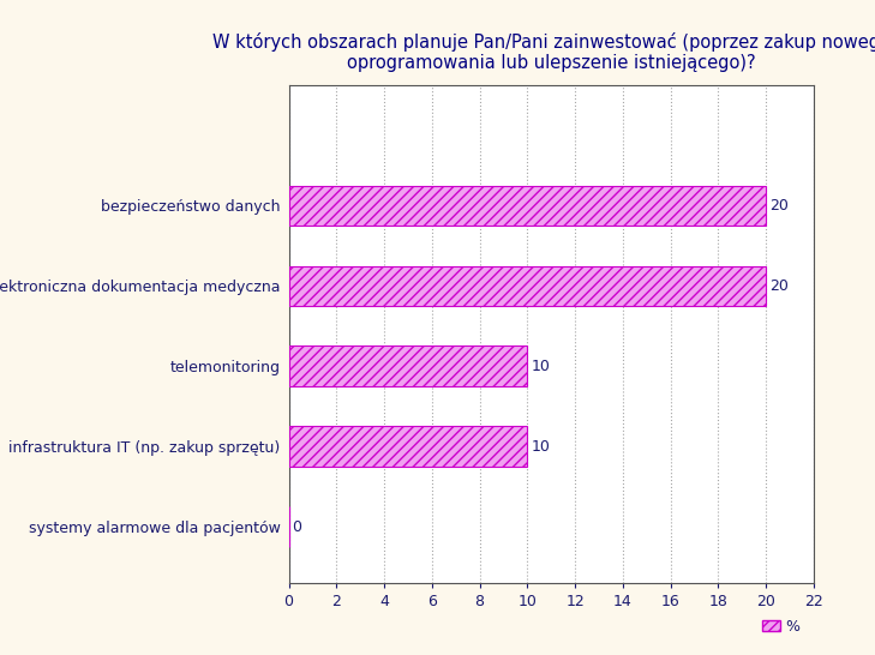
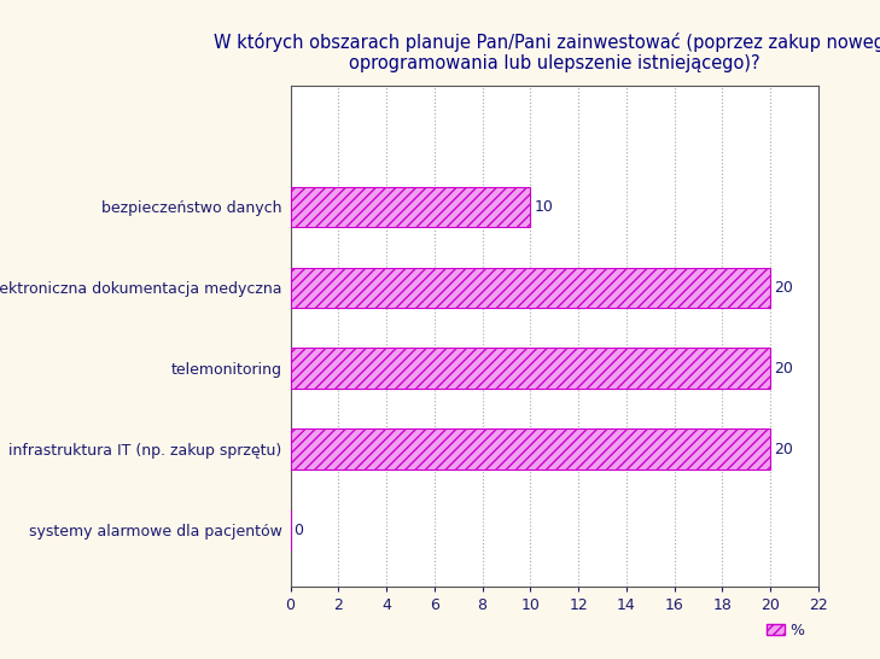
bezpieczeństwo danych: 20 -> 10
telemonitoring: 10 -> 20
infrastruktura IT (np. zakup sprzętu): 10 -> 20
